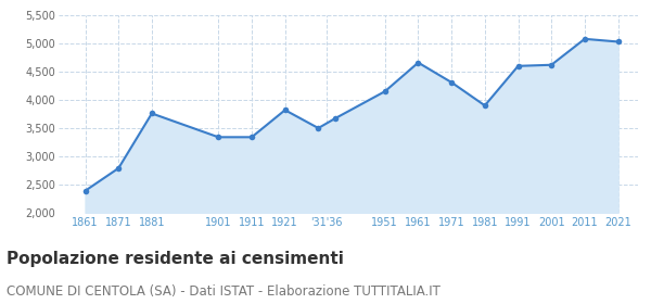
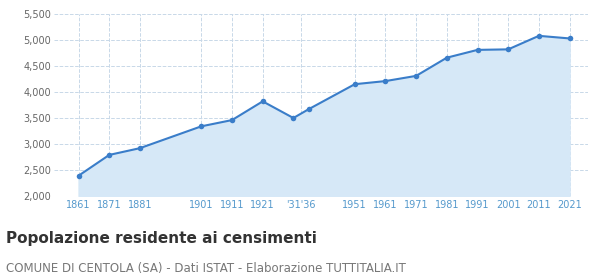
1881: 3,760 -> 2,920
1911: 3,340 -> 3,460
1961: 4,660 -> 4,210
1981: 3,900 -> 4,660
1991: 4,600 -> 4,810
2001: 4,620 -> 4,820
